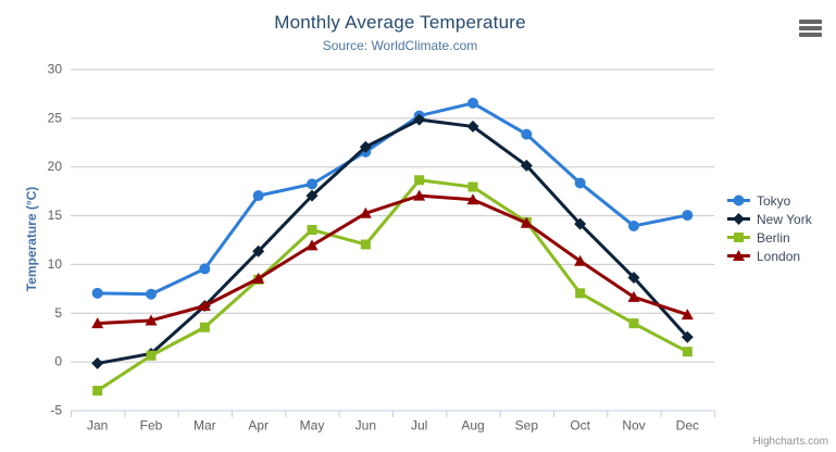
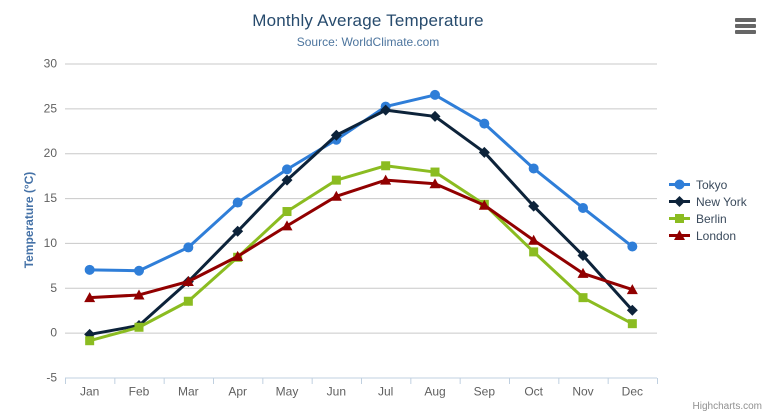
Berlin/Jan: -3 -> -1
Tokyo/Apr: 17 -> 14
Berlin/Jun: 12 -> 17
Berlin/Oct: 7 -> 9
Tokyo/Dec: 15 -> 10
